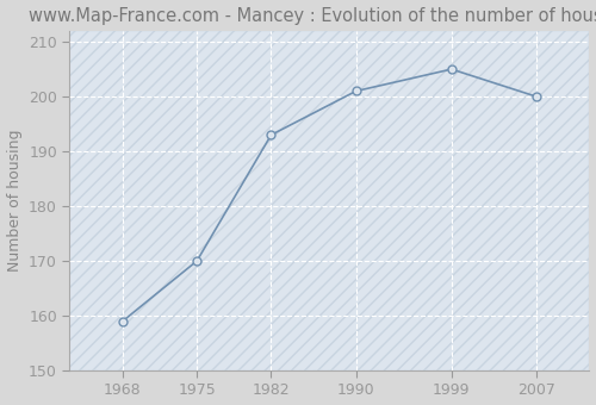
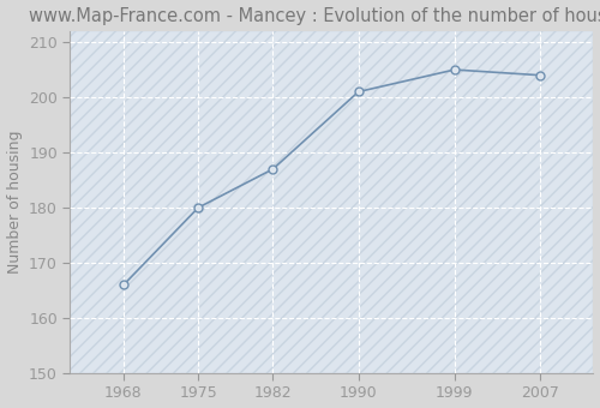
1968: 159 -> 166
1975: 170 -> 180
1982: 193 -> 187
2007: 200 -> 204
